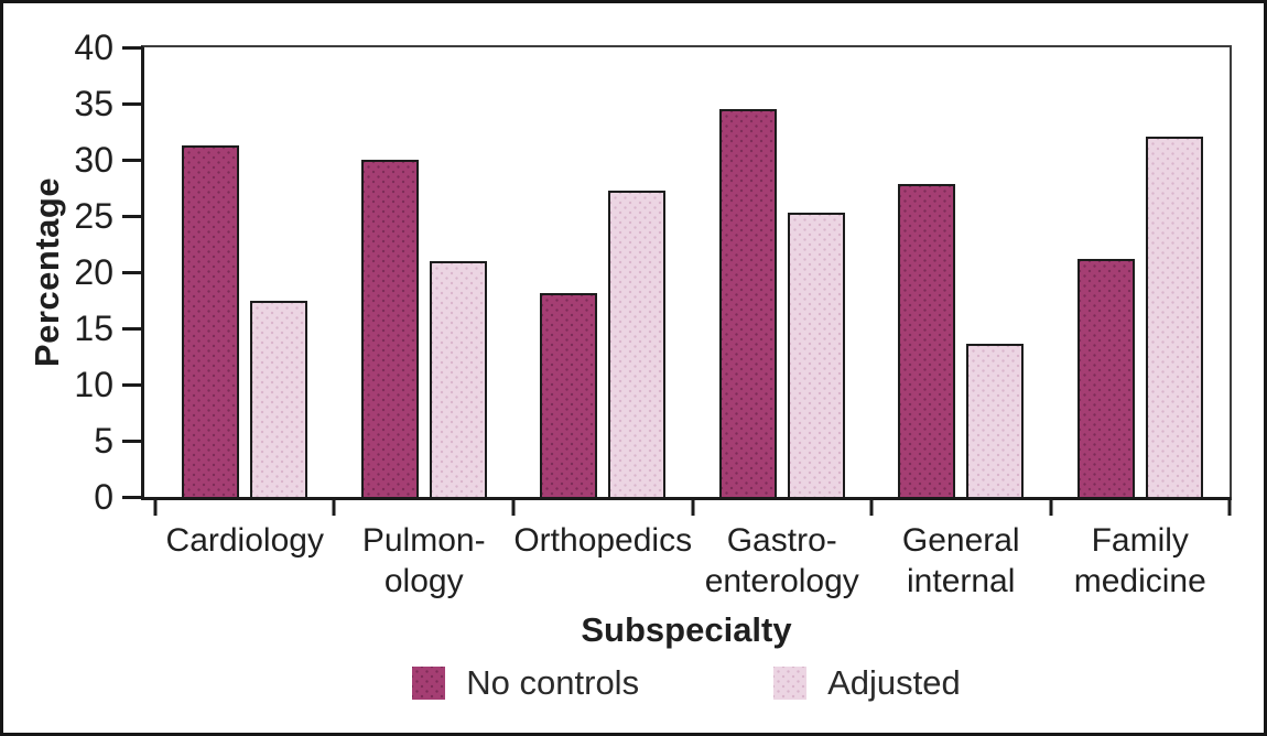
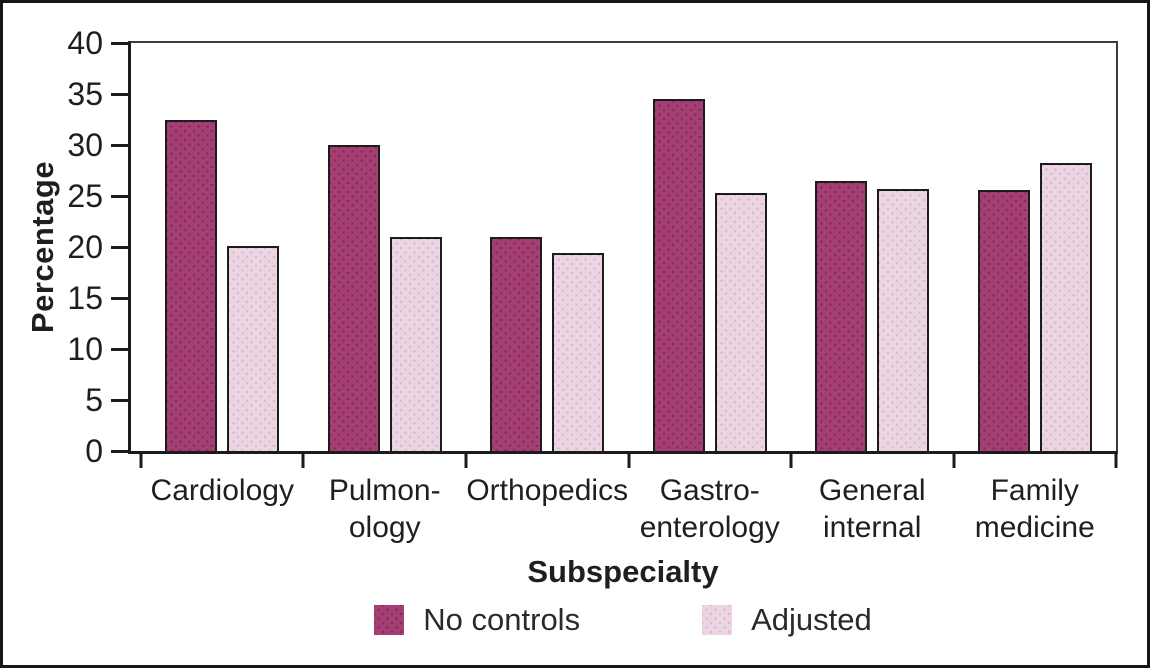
No controls/Cardiology: 31.3 -> 32.5
Adjusted/Cardiology: 17.5 -> 20.1
No controls/Orthopedics: 18.1 -> 21.0
Adjusted/Orthopedics: 27.3 -> 19.4
No controls/General internal: 27.8 -> 26.5
Adjusted/General internal: 13.6 -> 25.7
No controls/Family medicine: 21.2 -> 25.6
Adjusted/Family medicine: 32.1 -> 28.2
